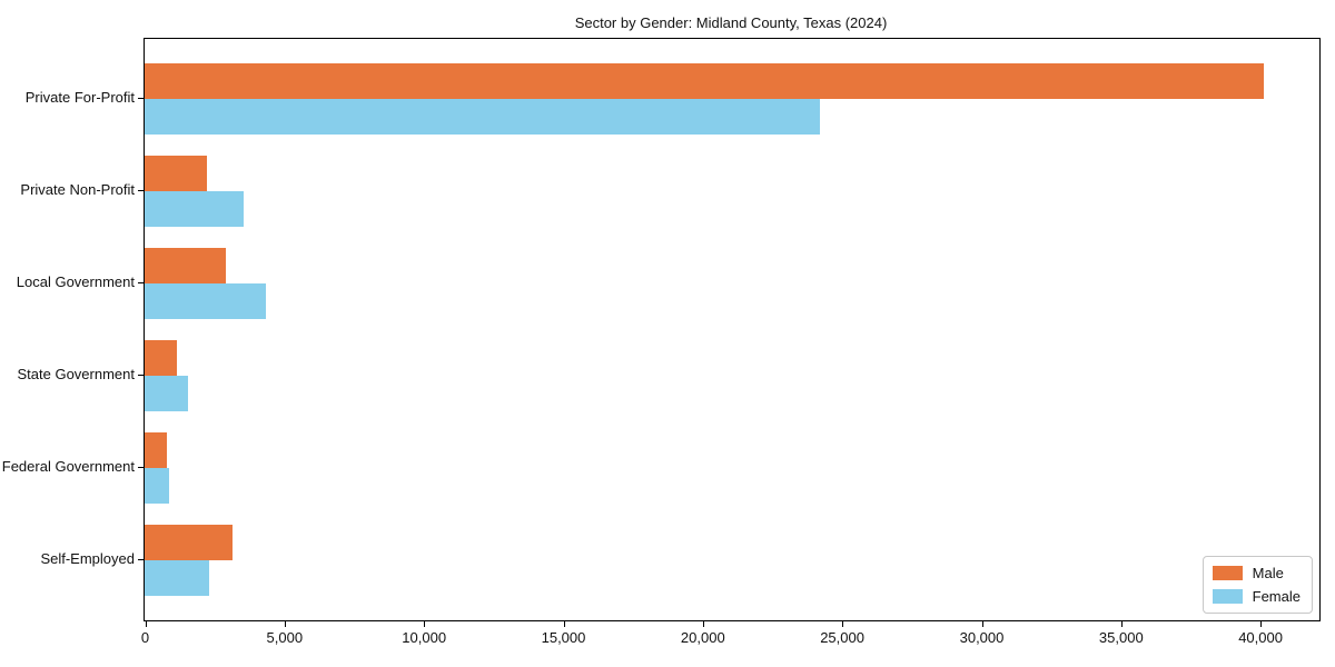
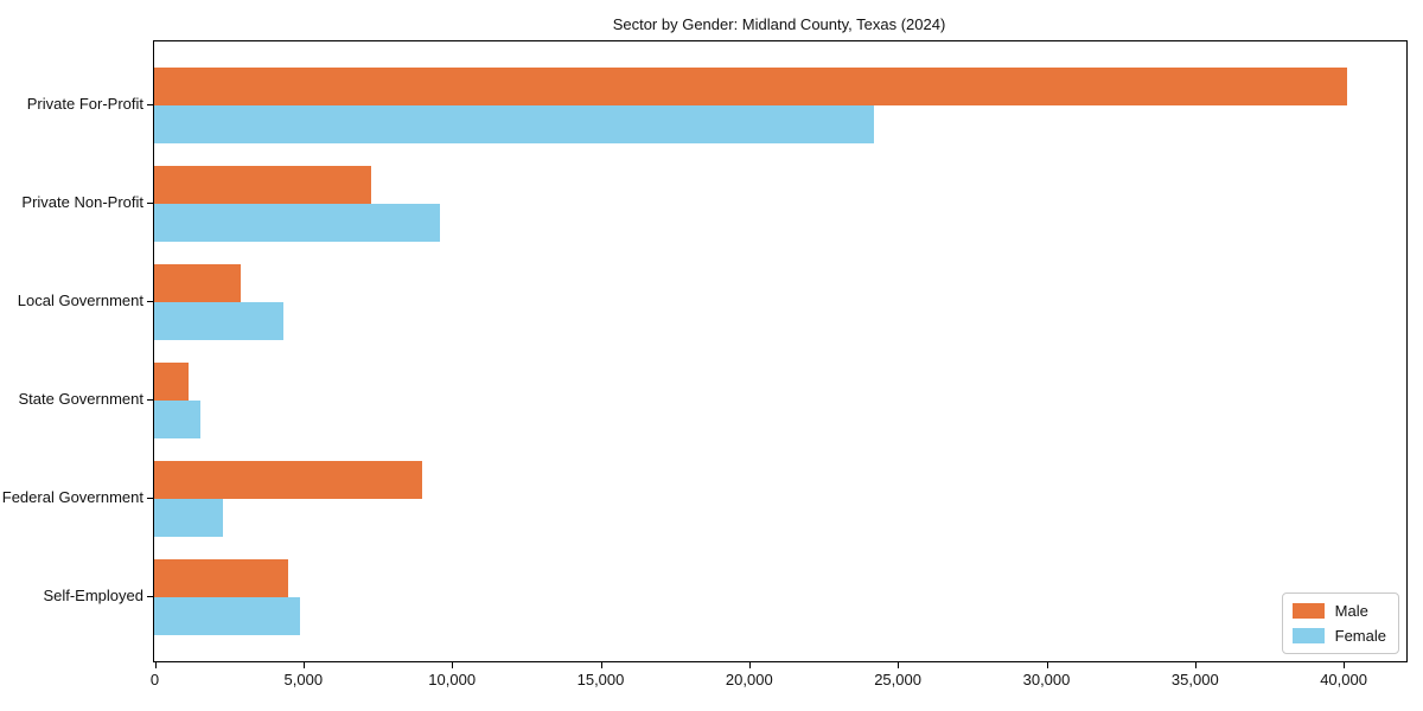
Male/Private Non-Profit: 2200 -> 7300
Female/Private Non-Profit: 3600 -> 9600
Male/Federal Government: 800 -> 9000
Female/Federal Government: 900 -> 2300
Male/Self-Employed: 3200 -> 4500
Female/Self-Employed: 2300 -> 4900
